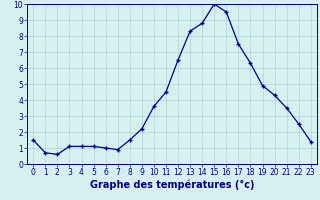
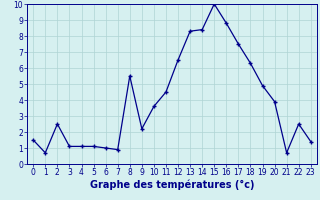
2: 0.6 -> 2.5
8: 1.5 -> 5.5
14: 8.8 -> 8.4
16: 9.5 -> 8.8
20: 4.3 -> 3.9
21: 3.5 -> 0.7
